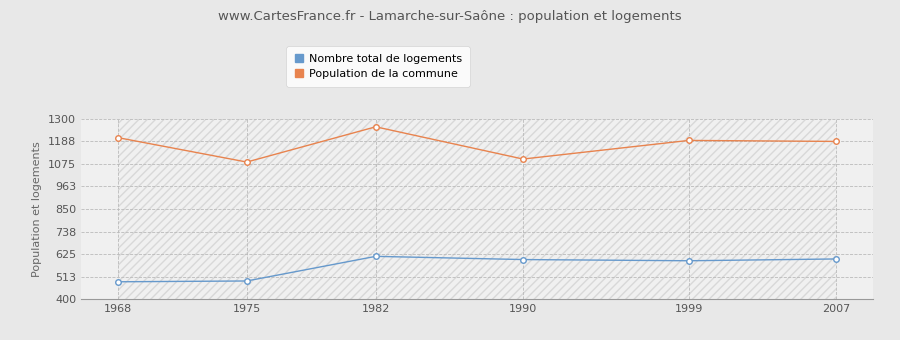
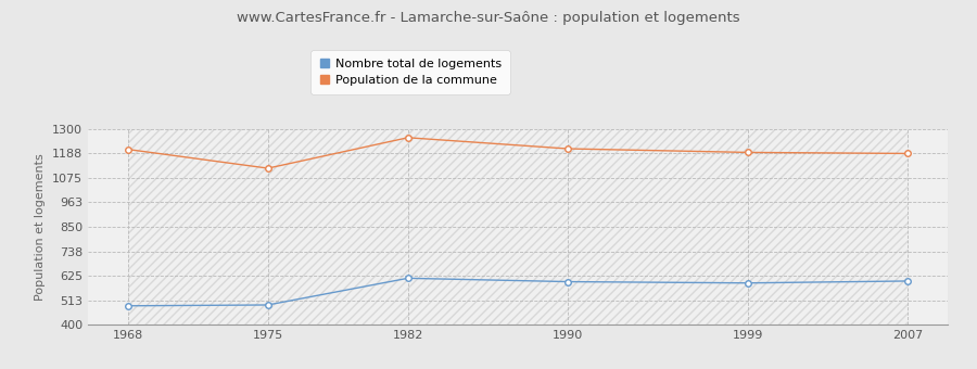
Population de la commune/1975: 1085 -> 1120
Population de la commune/1990: 1100 -> 1210
